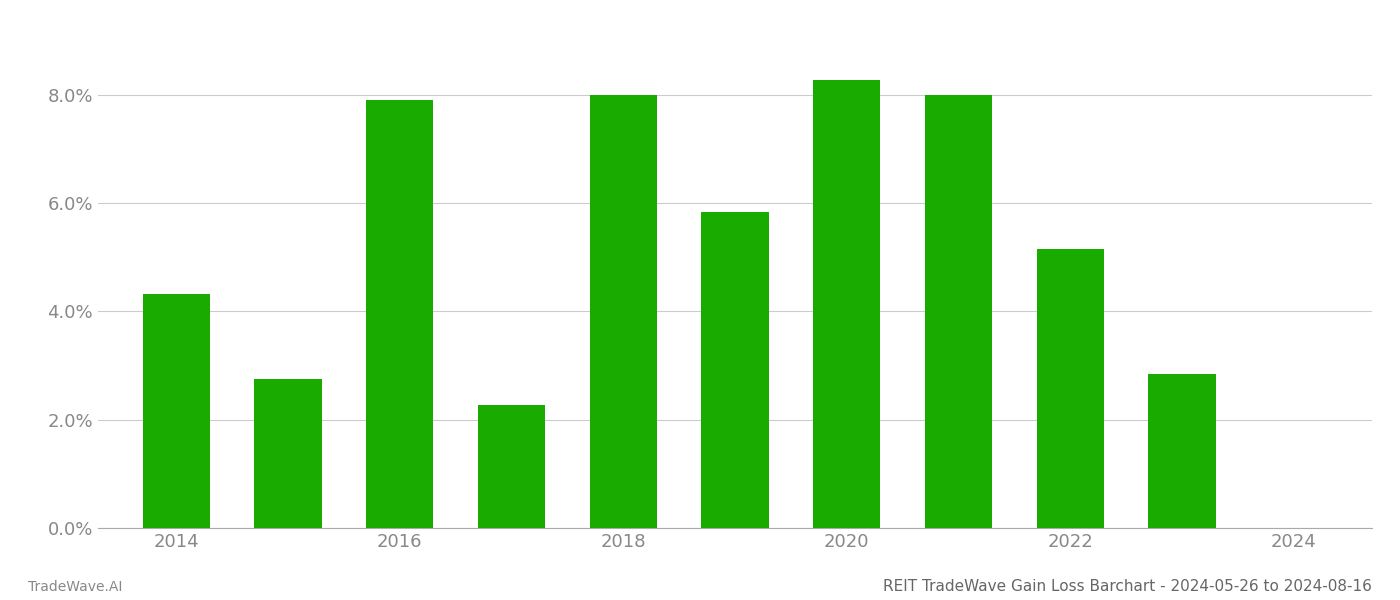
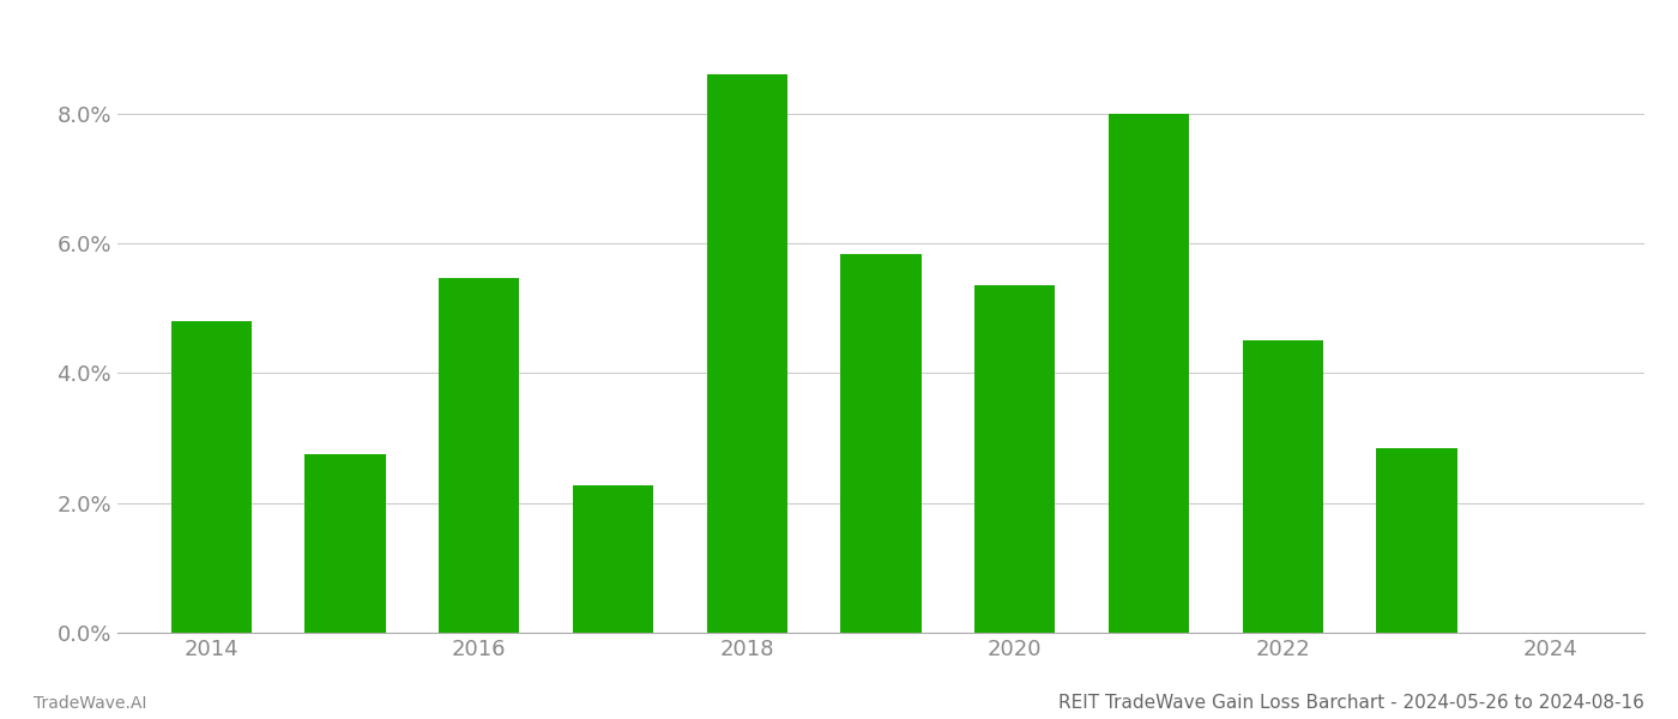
2014: 4.33% -> 4.80%
2016: 7.90% -> 5.46%
2018: 8.00% -> 8.60%
2020: 8.27% -> 5.36%
2022: 5.15% -> 4.50%
